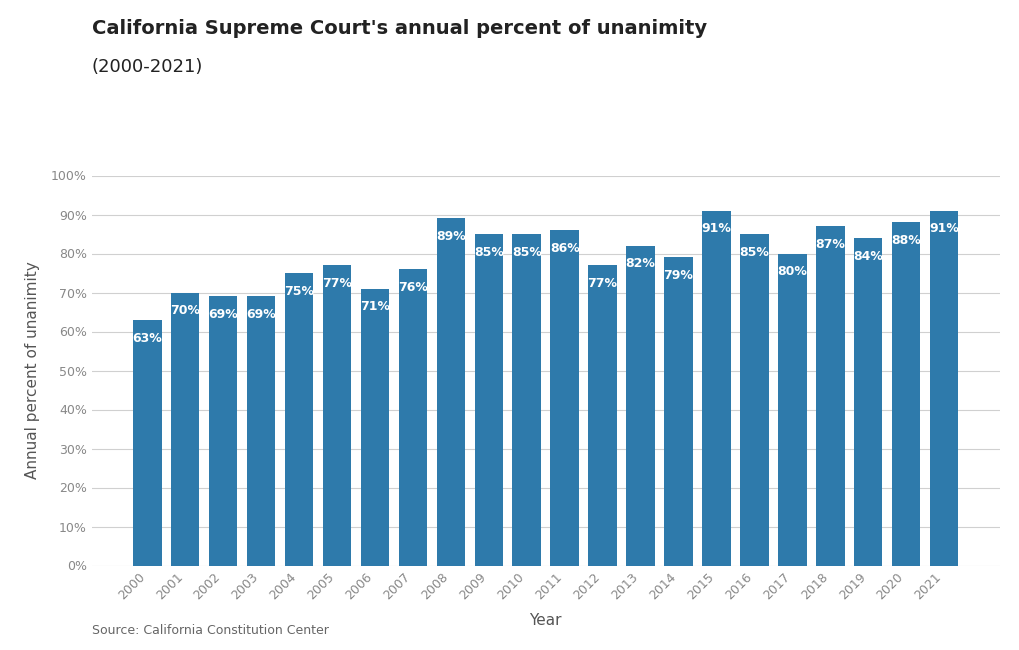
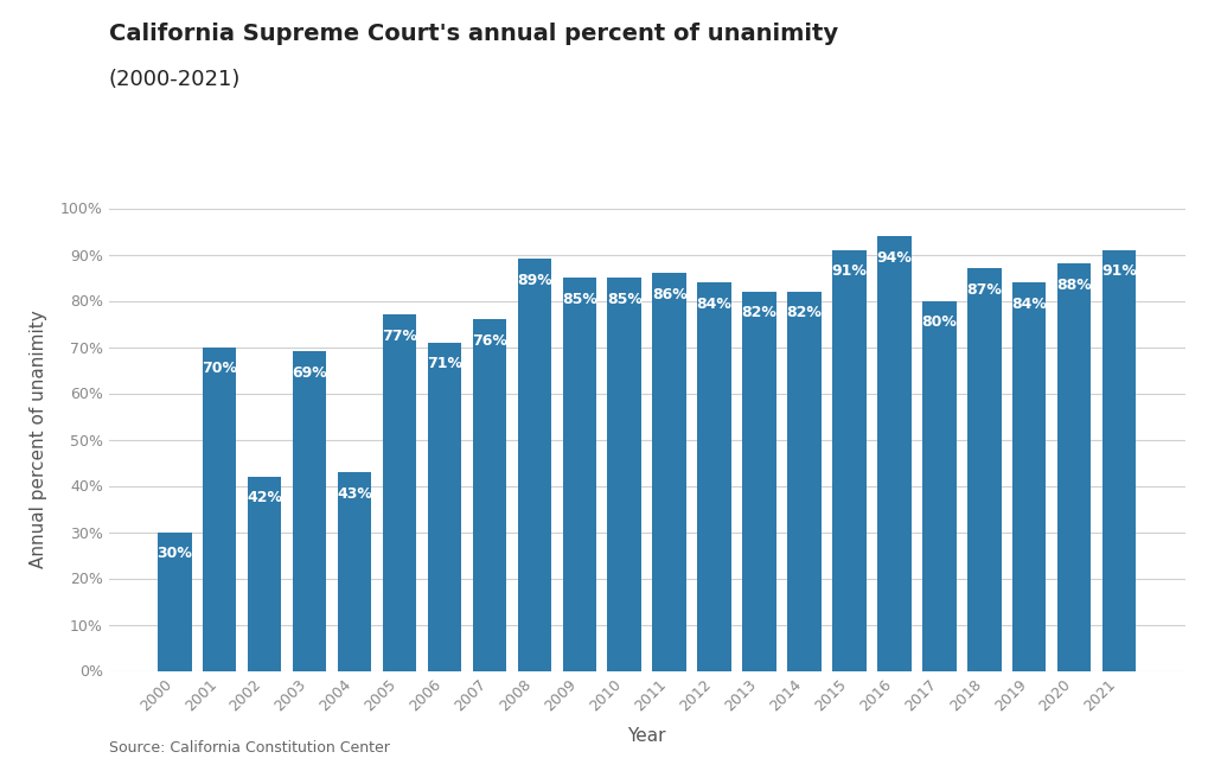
2000: 63% -> 30%
2002: 69% -> 42%
2004: 75% -> 43%
2012: 77% -> 84%
2014: 79% -> 82%
2016: 85% -> 94%
